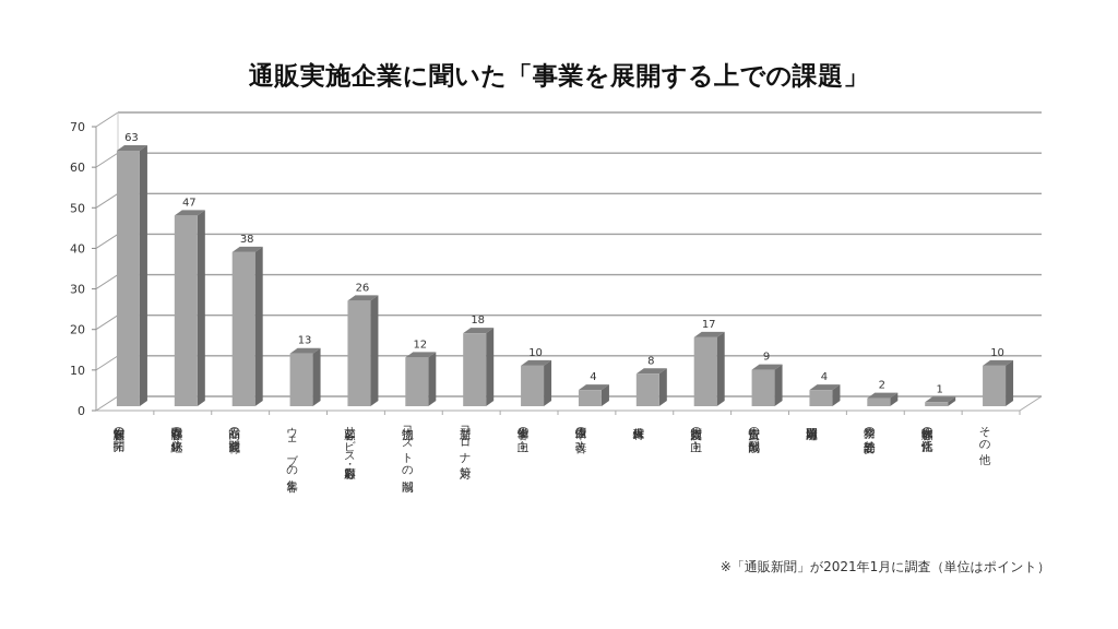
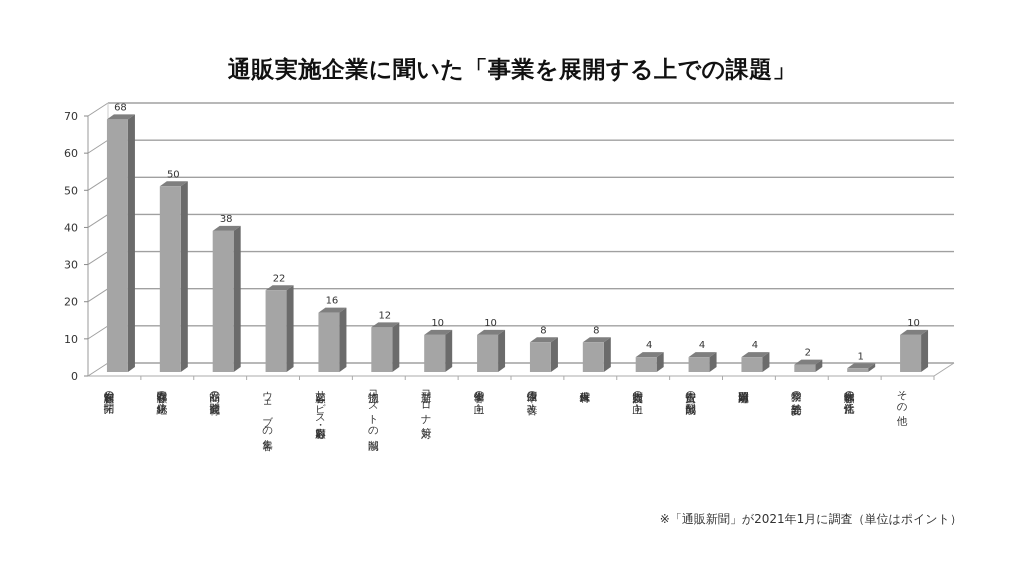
新規顧客の開拓: 63 -> 68
既存顧客の継続化: 47 -> 50
ウェブの集客: 13 -> 22
顧客サービス・顧客対応: 26 -> 16
新型コロナ対策: 18 -> 10
原価率の改善: 4 -> 8
購入頻度の向上: 17 -> 4
広告費の配分・削減: 9 -> 4
